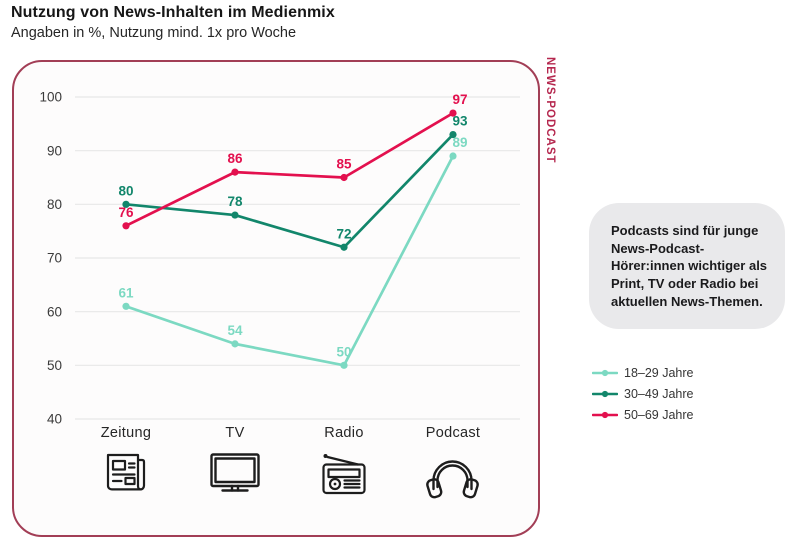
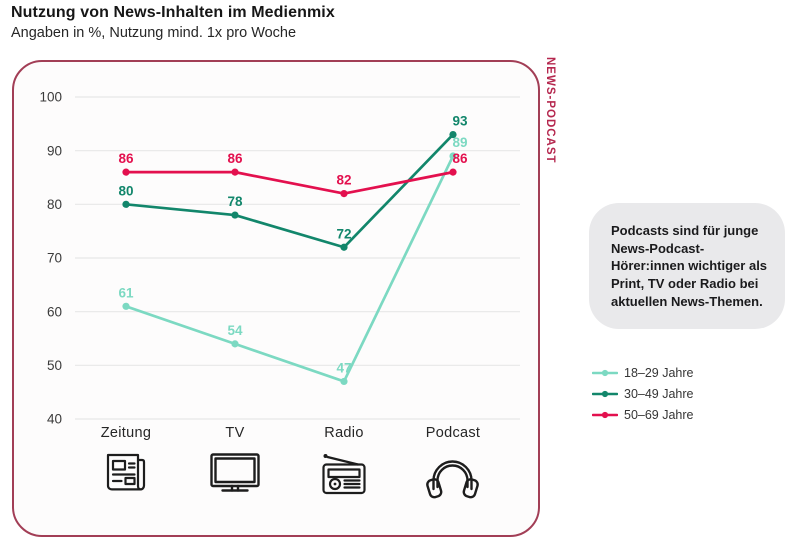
50–69 Jahre/Zeitung: 76 -> 86
18–29 Jahre/Radio: 50 -> 47
50–69 Jahre/Radio: 85 -> 82
50–69 Jahre/Podcast: 97 -> 86
